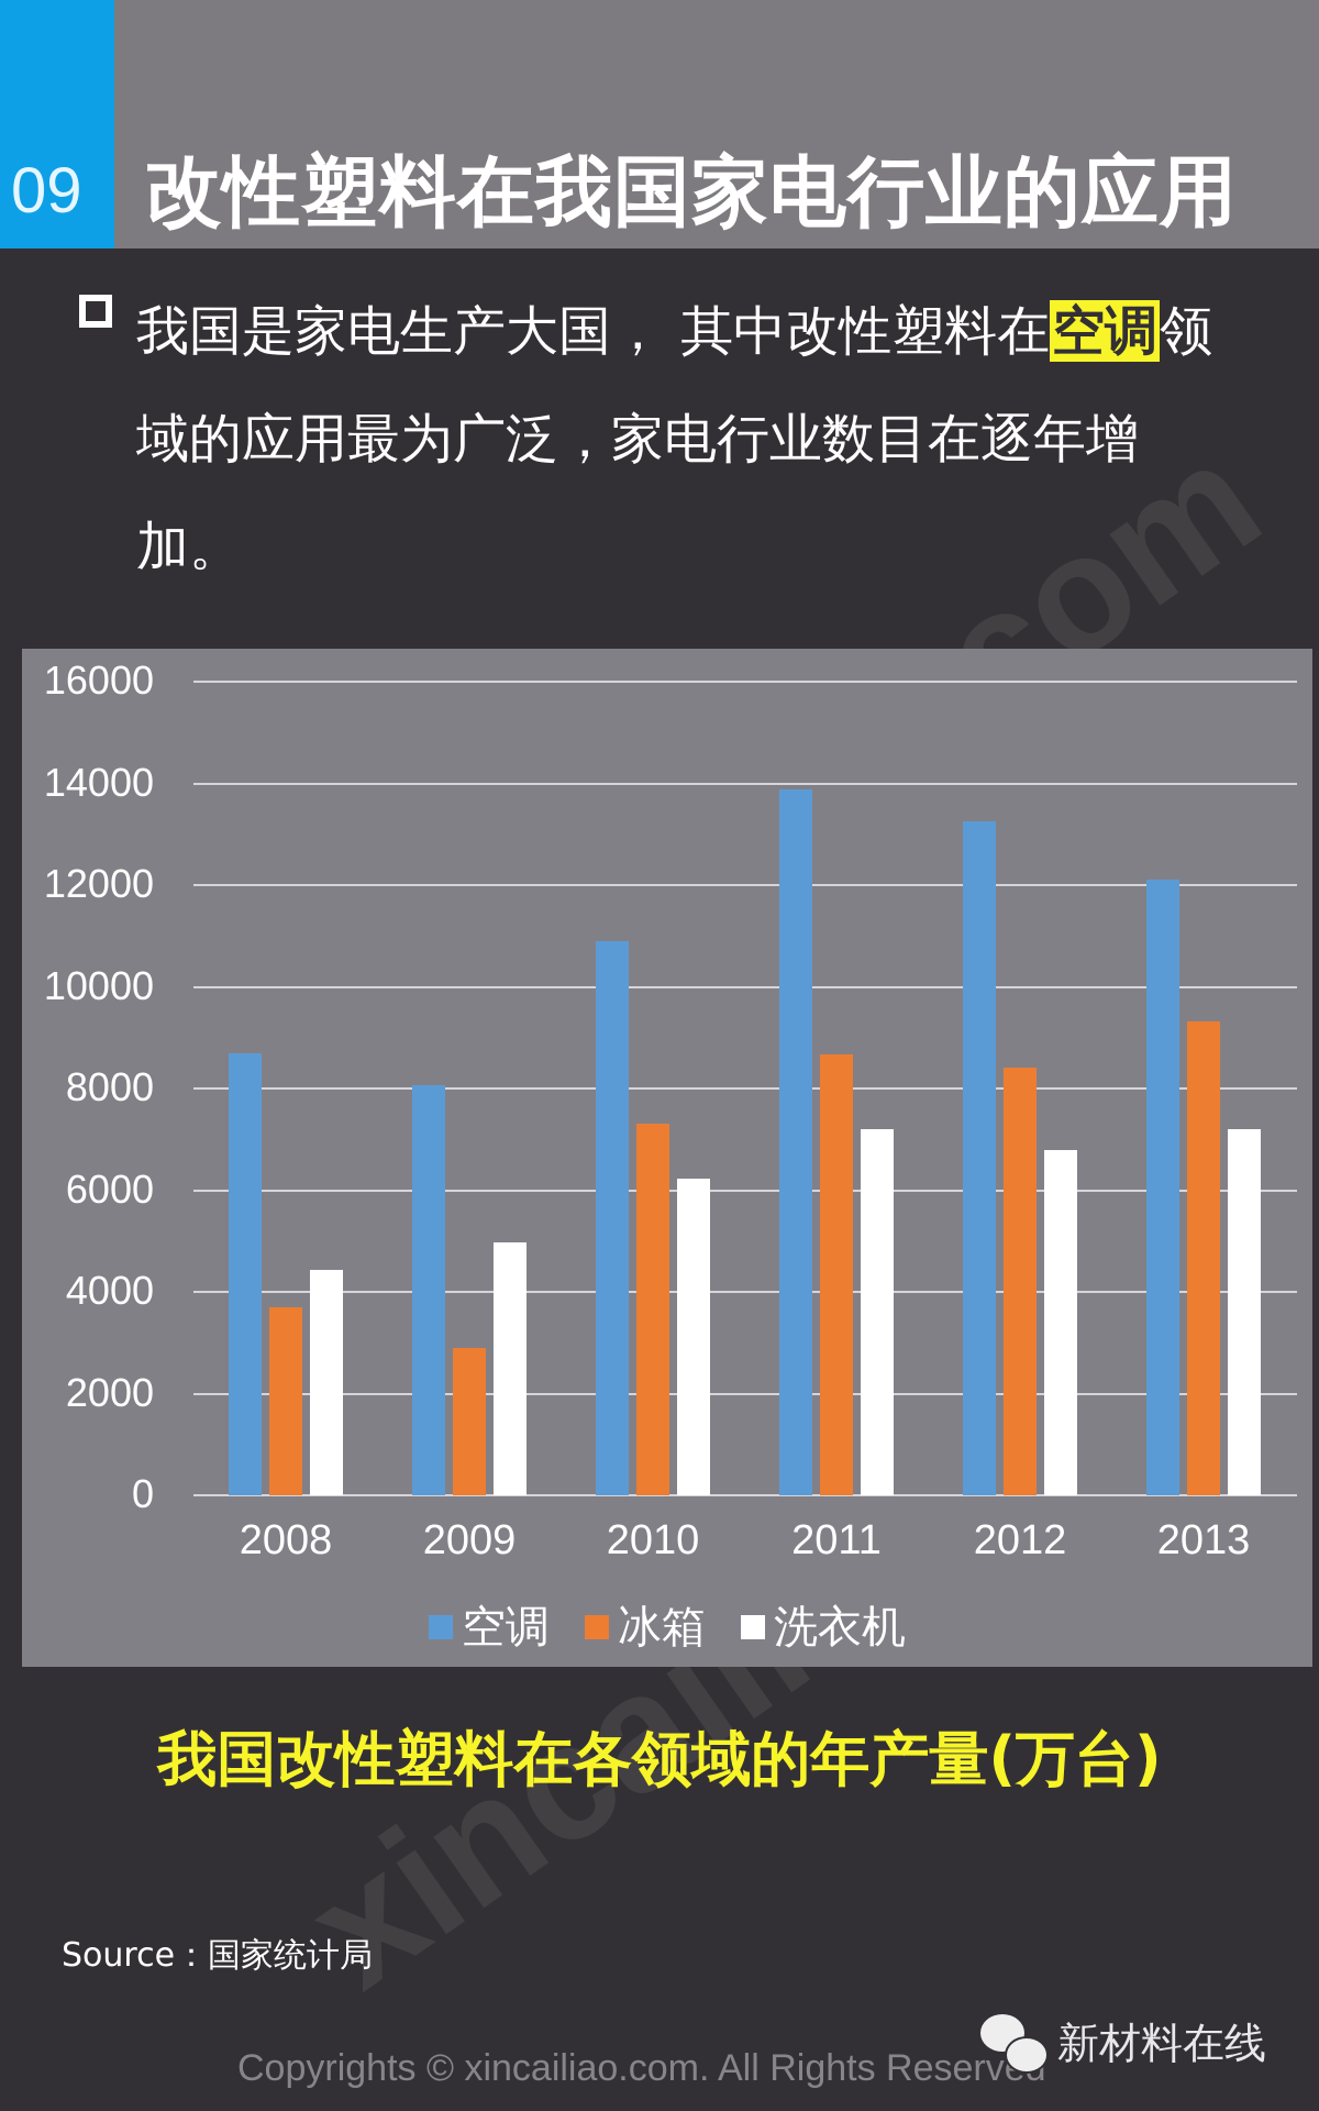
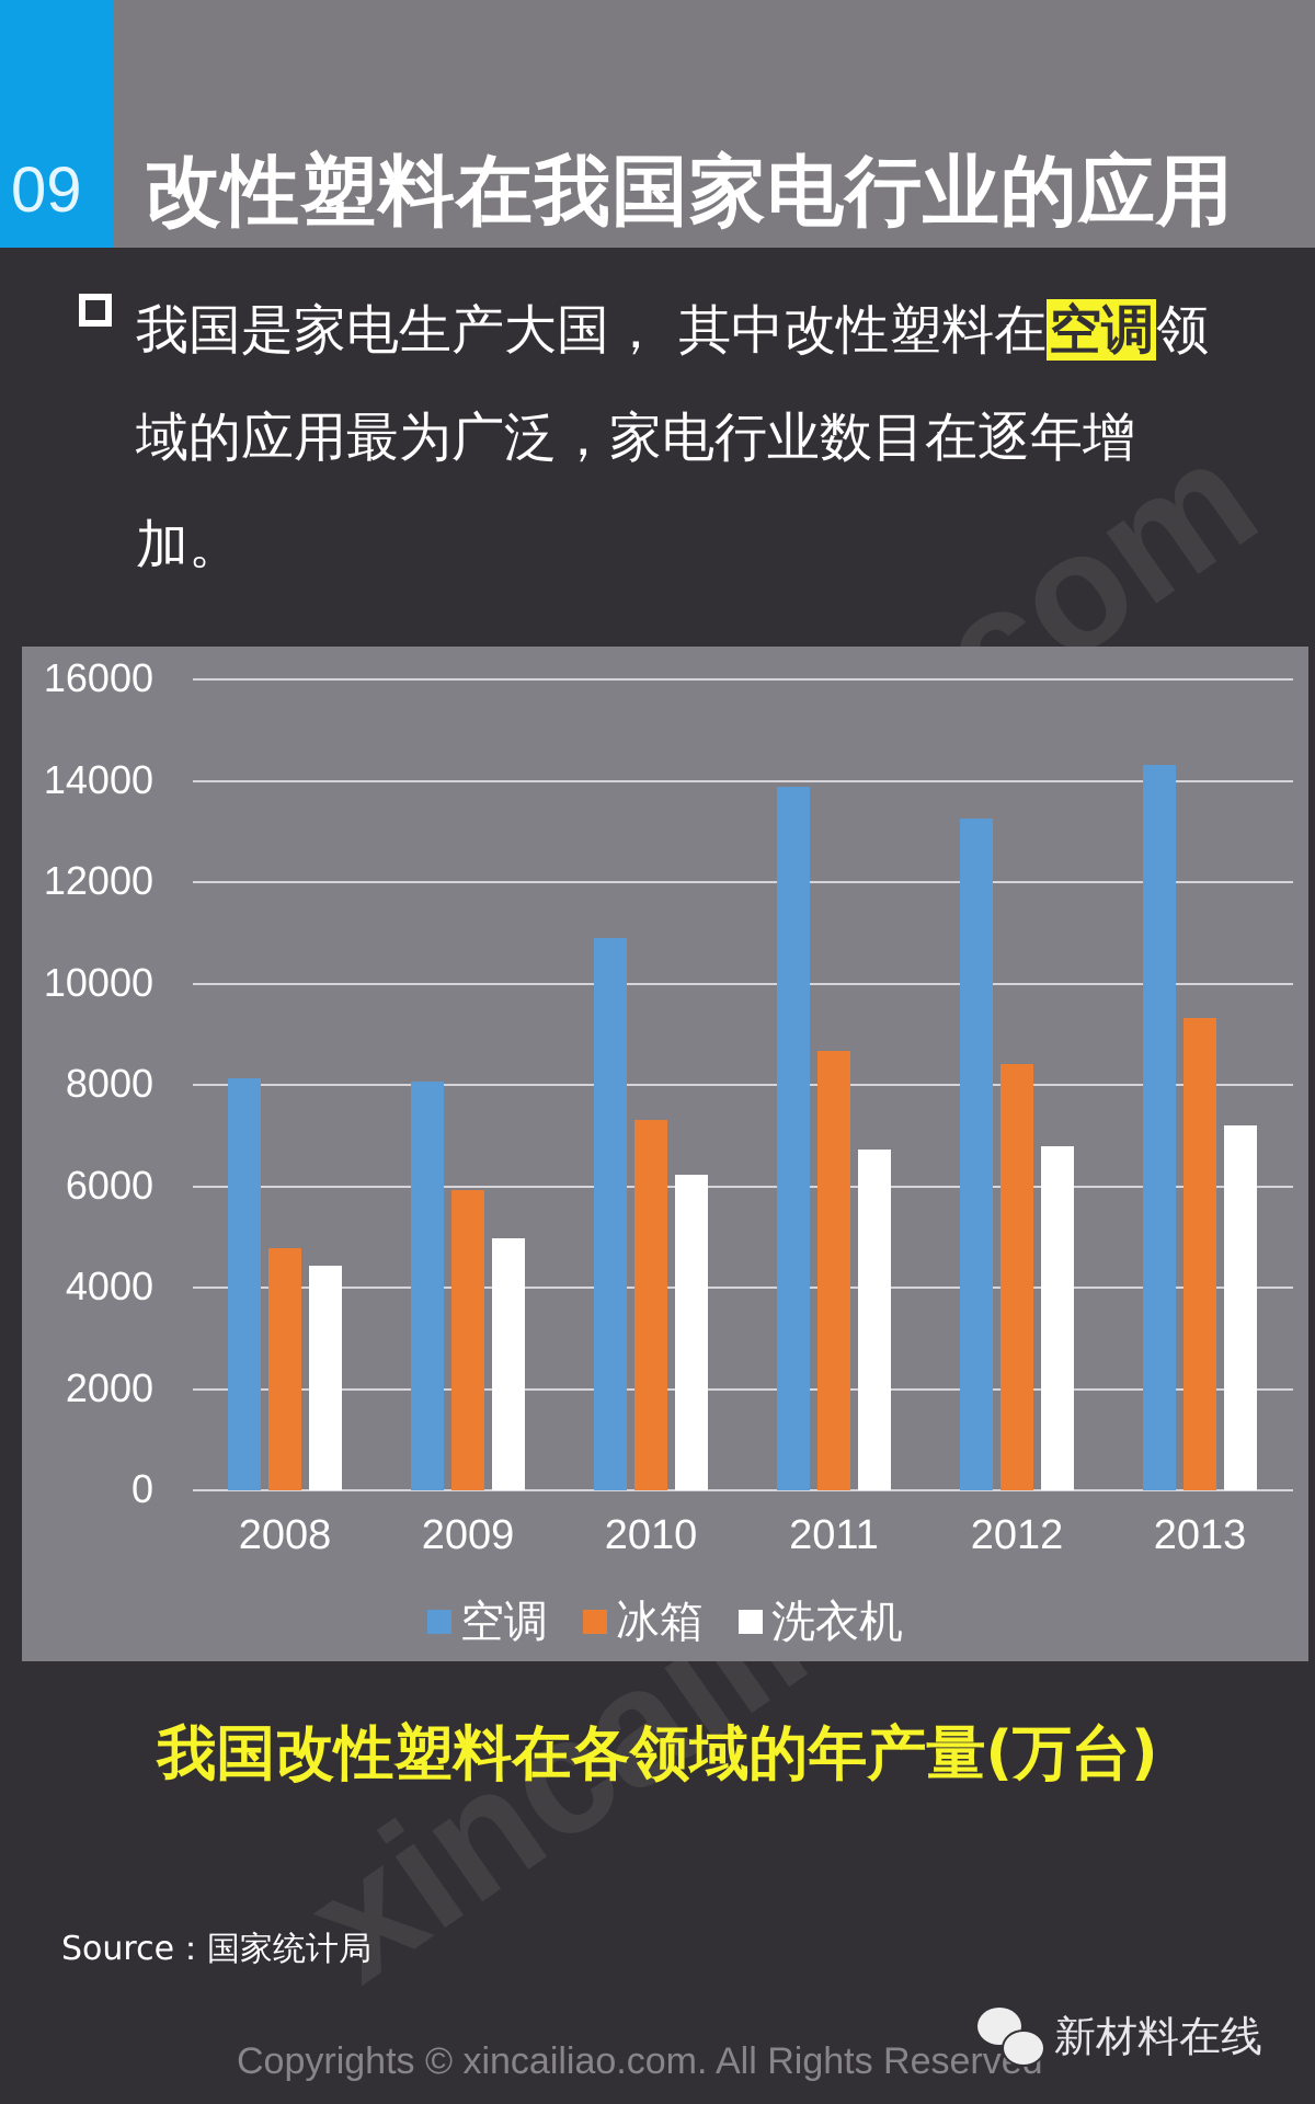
空调/2008: 8700 -> 8100
冰箱/2008: 3700 -> 4800
冰箱/2009: 2900 -> 5900
洗衣机/2011: 7200 -> 6700
空调/2013: 12100 -> 14300
